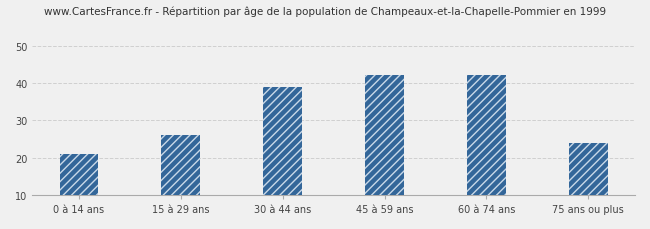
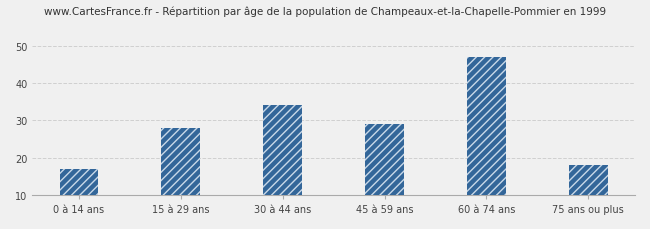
0 à 14 ans: 21 -> 17
15 à 29 ans: 26 -> 28
30 à 44 ans: 39 -> 34
45 à 59 ans: 42 -> 29
60 à 74 ans: 42 -> 47
75 ans ou plus: 24 -> 18
